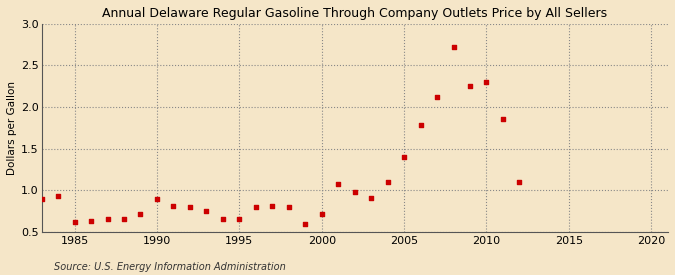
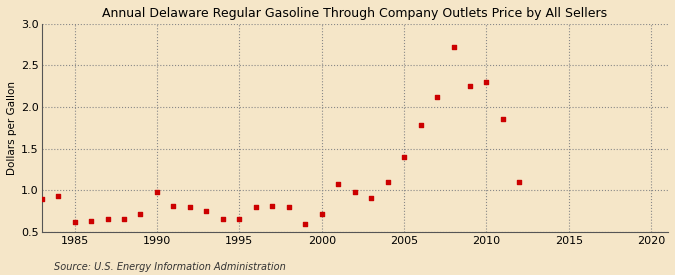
1990: 0.90 -> 0.98
